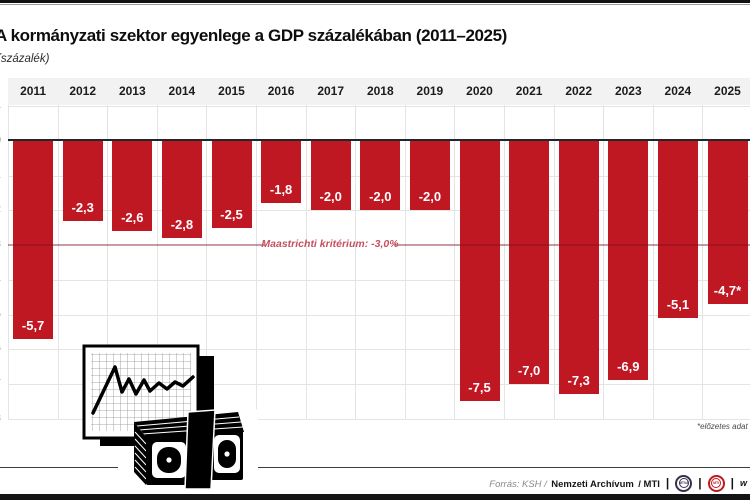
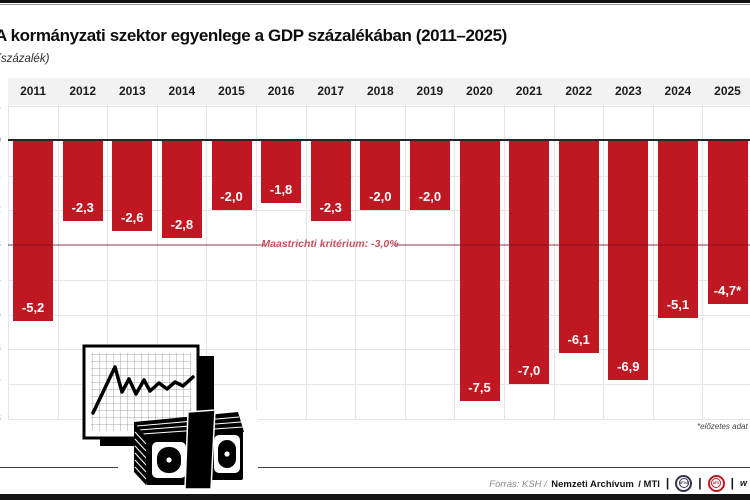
2011: -5,7 -> -5,2
2015: -2,5 -> -2,0
2017: -2,0 -> -2,3
2022: -7,3 -> -6,1
